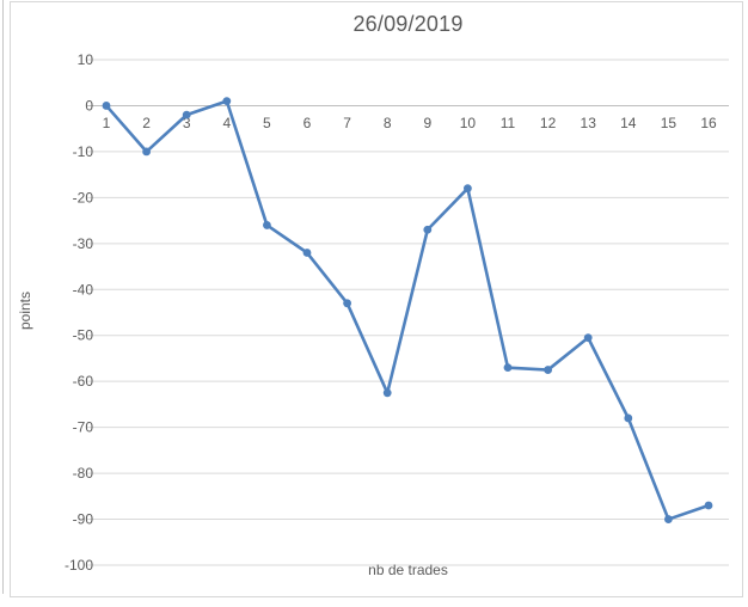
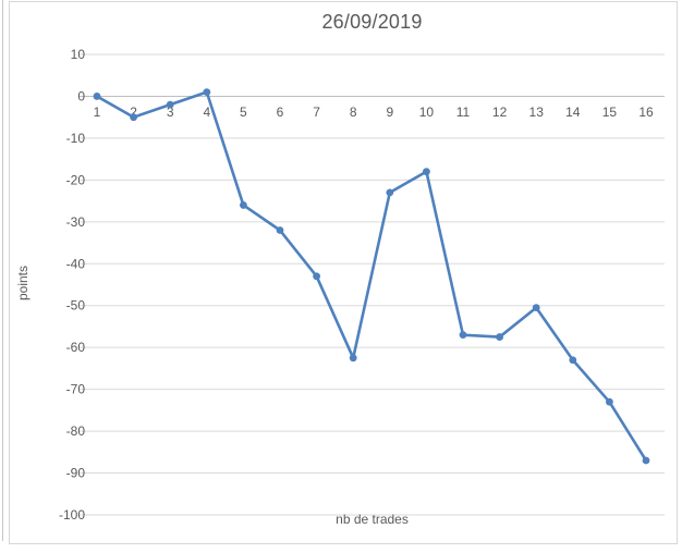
2: -10 -> -5
9: -27 -> -23
14: -68 -> -63
15: -90 -> -73
